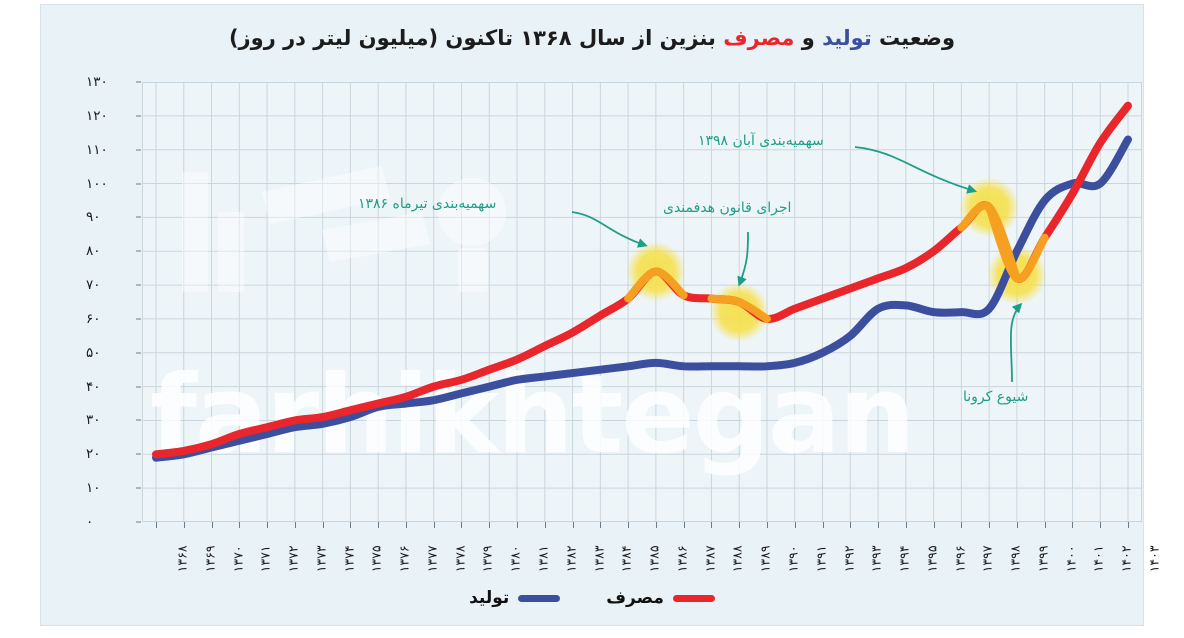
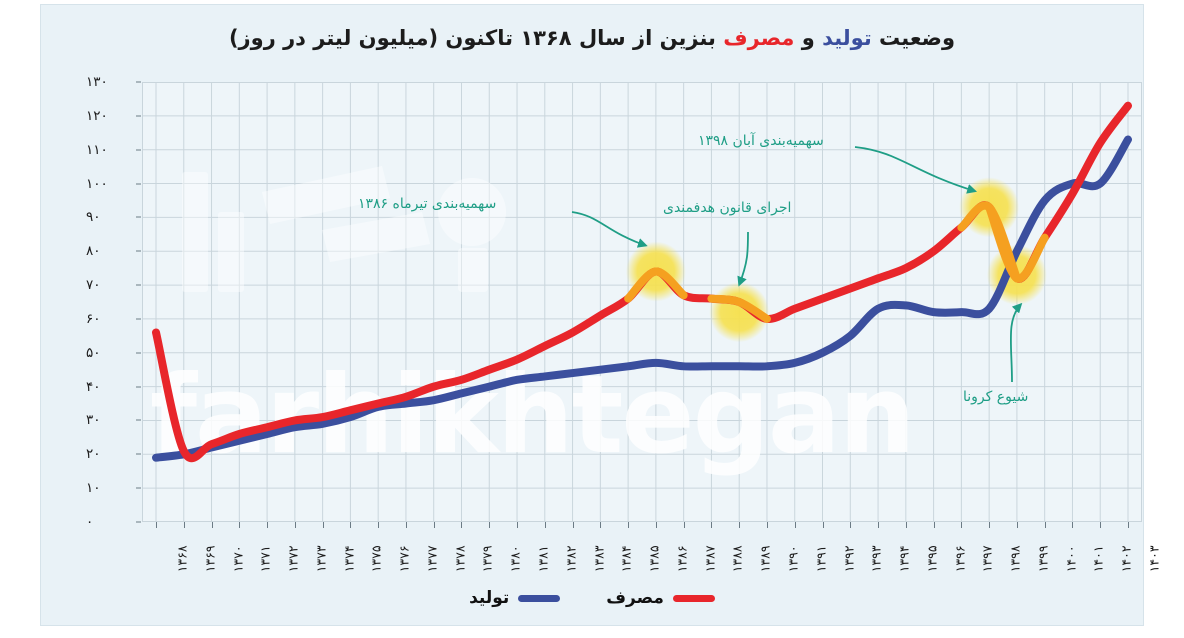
مصرف/۱۳۶۸: 20 -> 56
